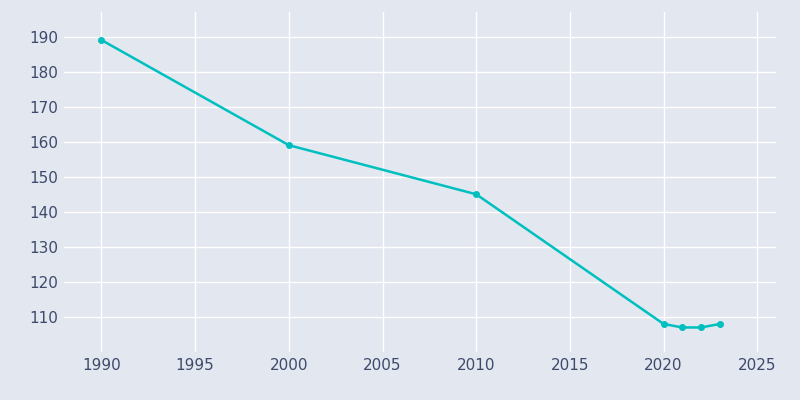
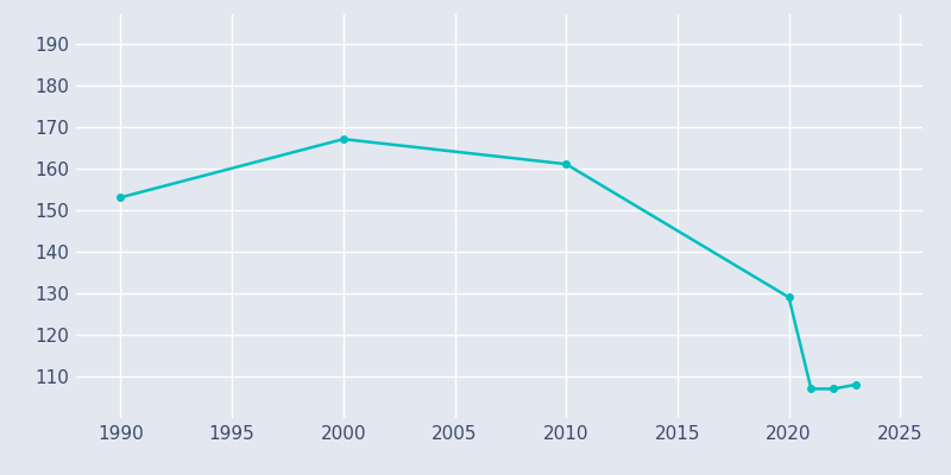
1990: 189 -> 153
2000: 159 -> 167
2010: 145 -> 161
2020: 108 -> 129
